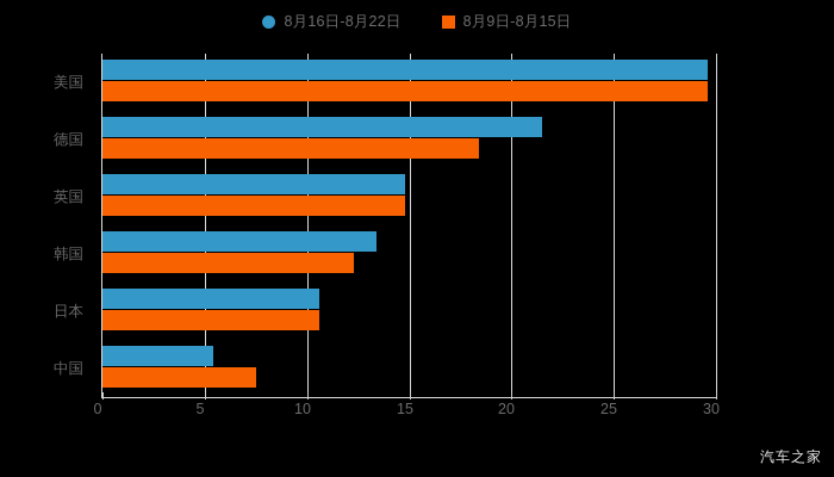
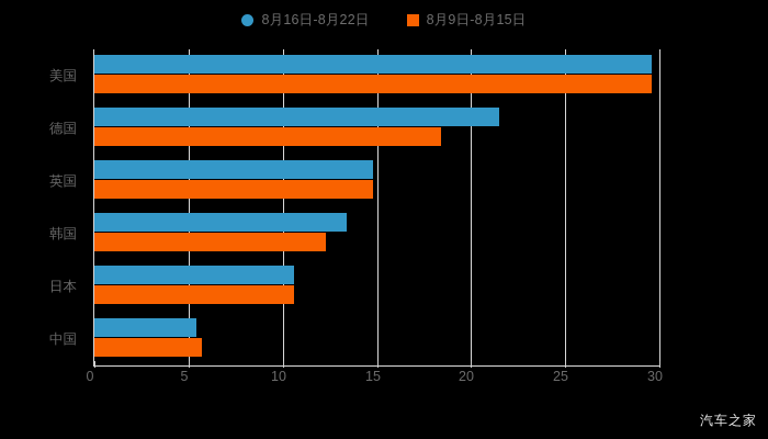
8月9日-8月15日/中国: 7.5 -> 5.7
